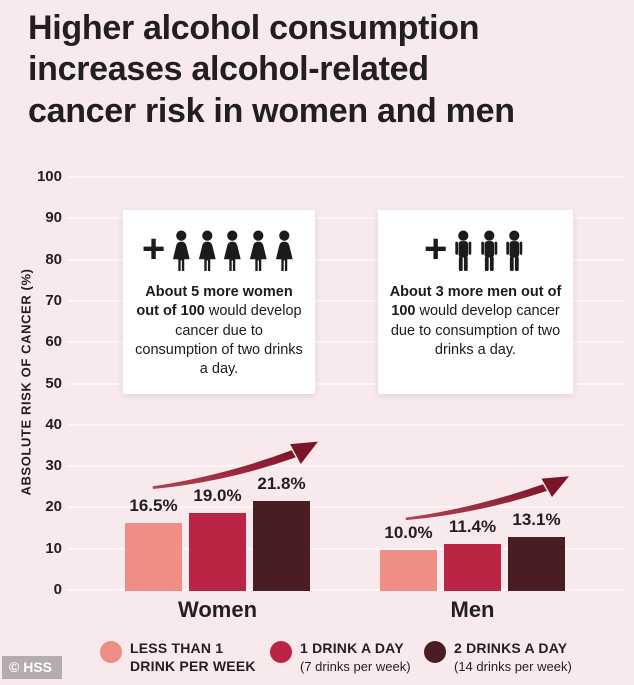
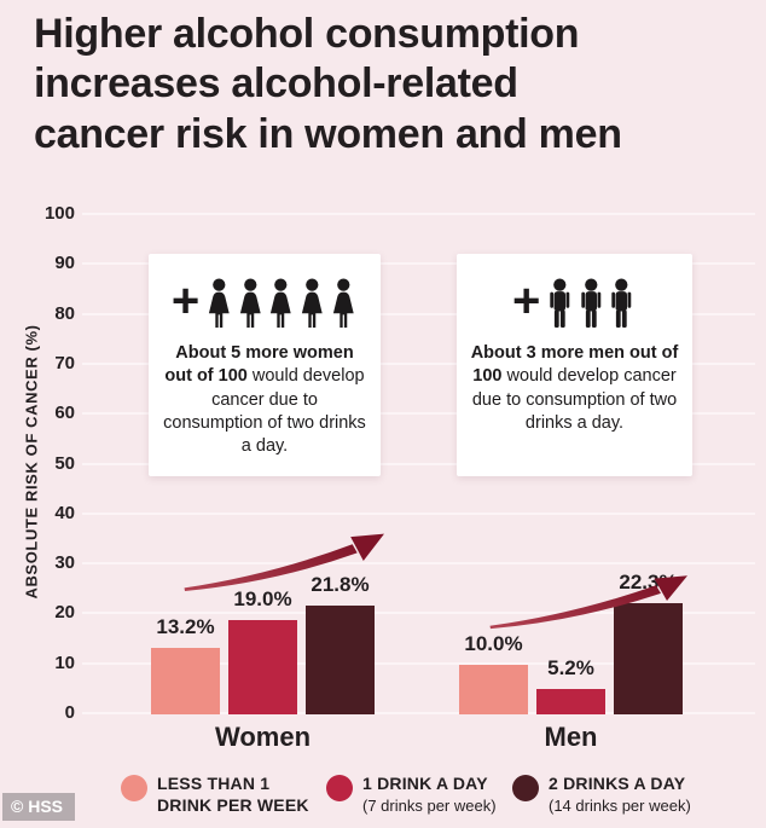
LESS THAN 1 DRINK PER WEEK/Women: 16.5% -> 13.2%
1 DRINK A DAY/Men: 11.4% -> 5.2%
2 DRINKS A DAY/Men: 13.1% -> 22.3%
